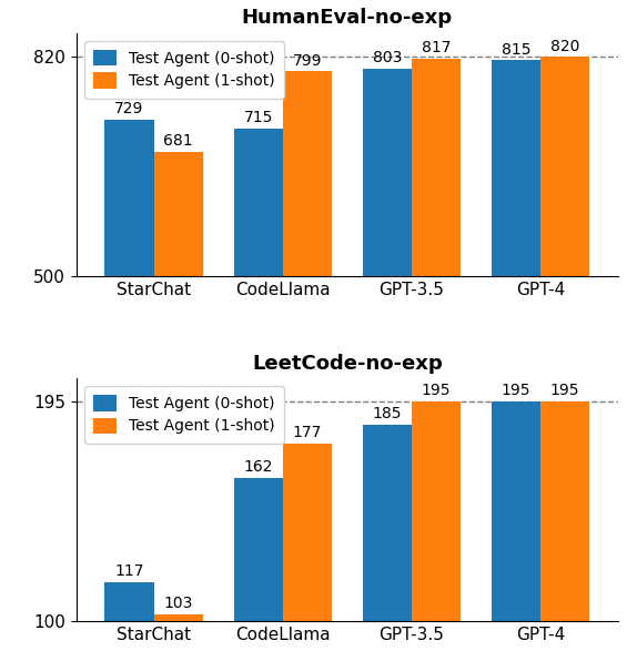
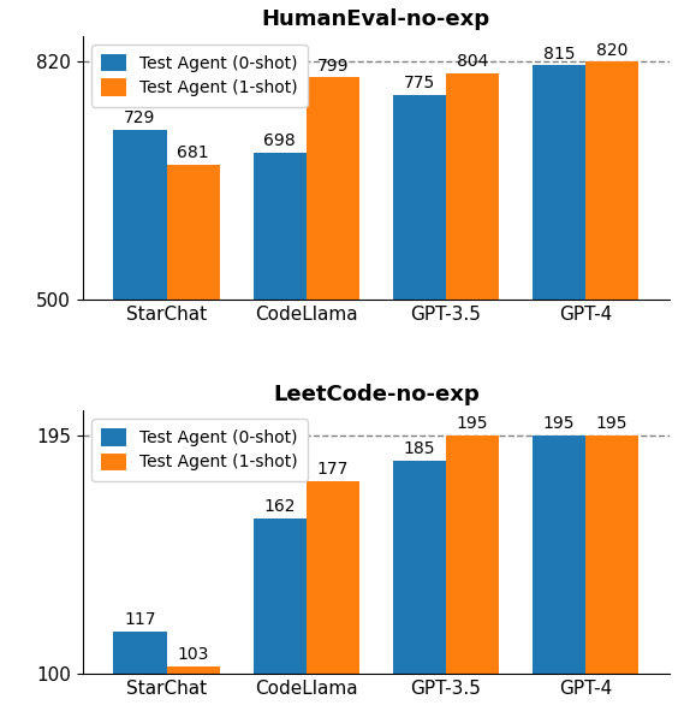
HumanEval-no-exp/Test Agent (0-shot)/CodeLlama: 715 -> 698
HumanEval-no-exp/Test Agent (0-shot)/GPT-3.5: 803 -> 775
HumanEval-no-exp/Test Agent (1-shot)/GPT-3.5: 817 -> 804
